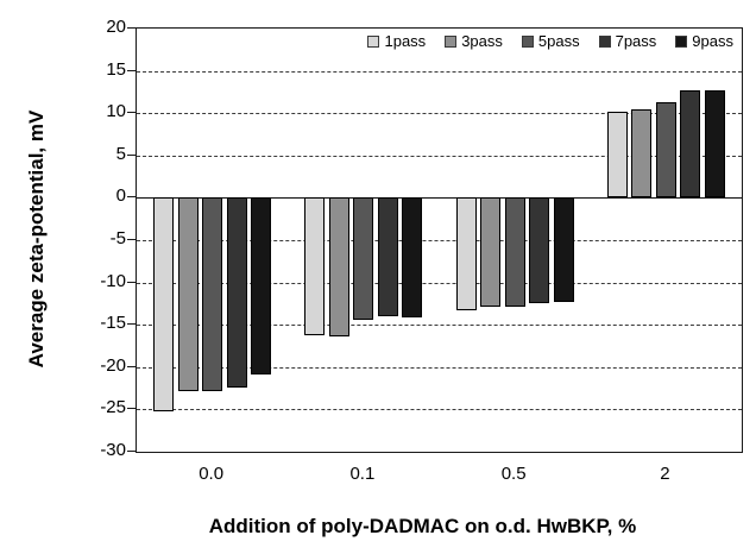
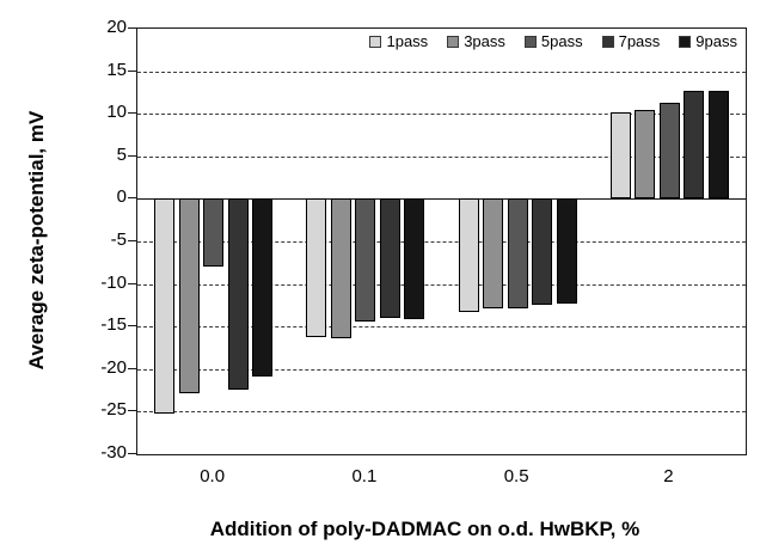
5pass/0.0: -23 -> -8
